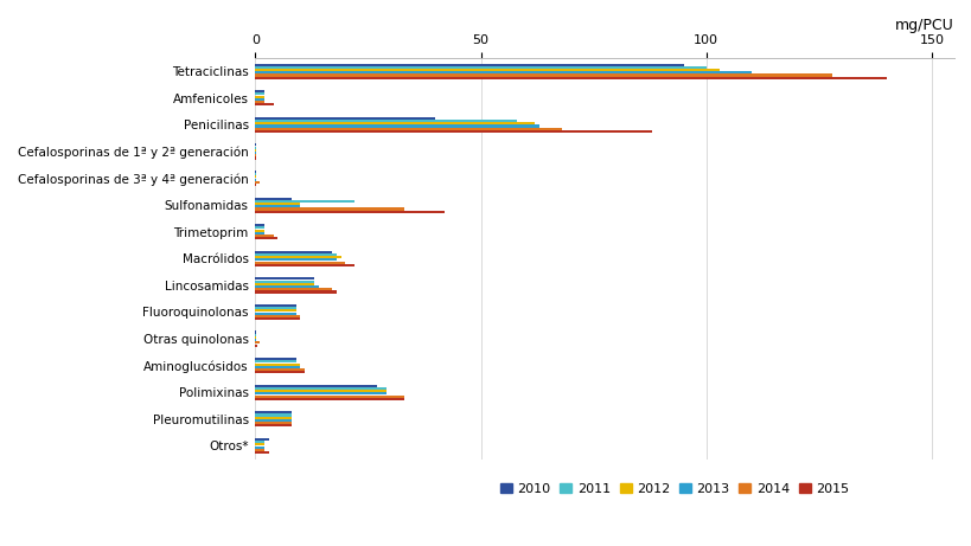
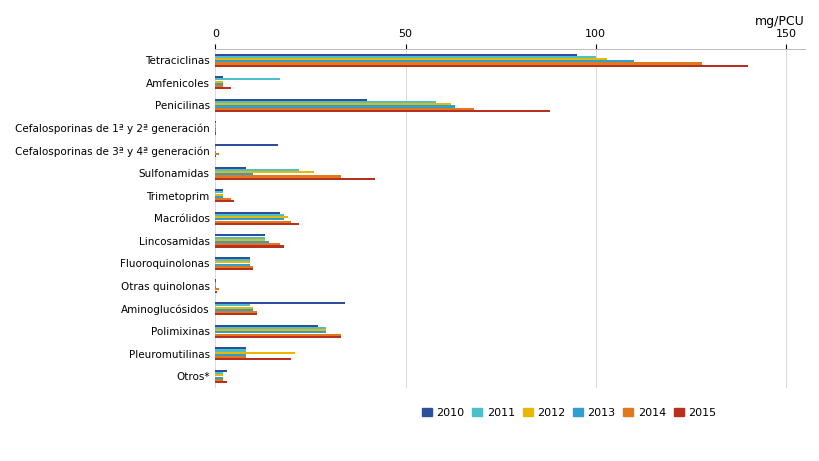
2011/Amfenicoles: 2.0 -> 17.0
2010/Cefalosporinas de 3ª y 4ª generación: 0.3 -> 16.5
2012/Sulfonamidas: 10.0 -> 26.0
2010/Aminoglucósidos: 9.0 -> 34.0
2012/Pleuromutilinas: 8.0 -> 21.0
2015/Pleuromutilinas: 8.0 -> 20.0
